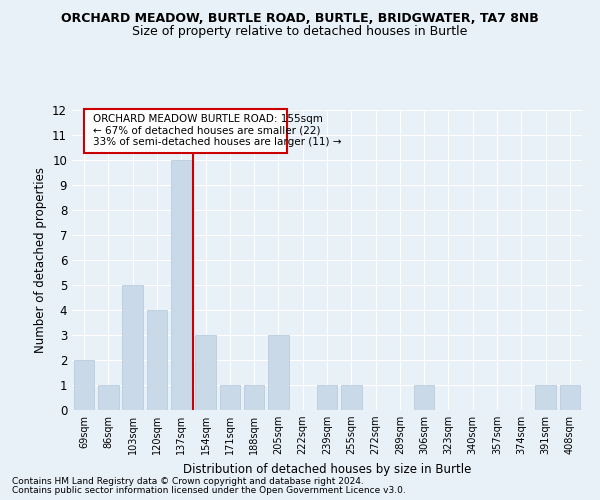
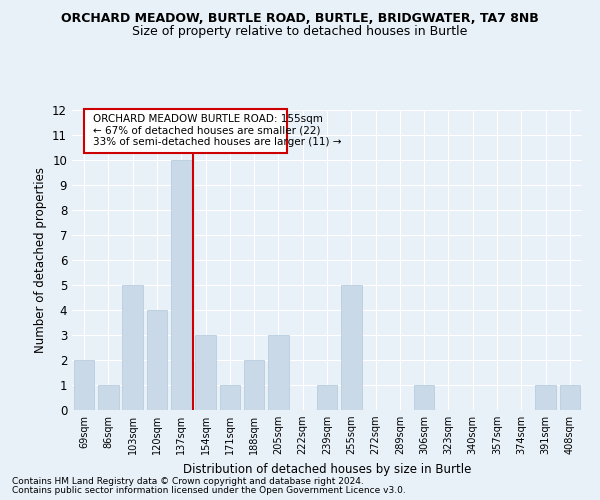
188sqm: 1 -> 2
255sqm: 1 -> 5
